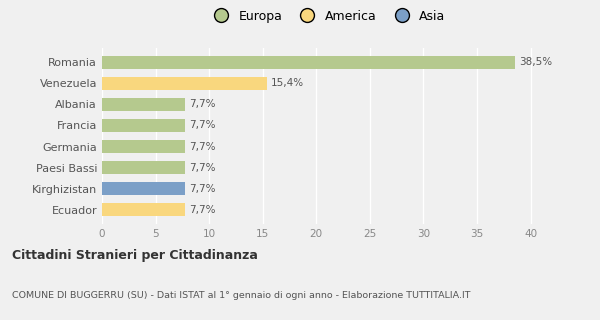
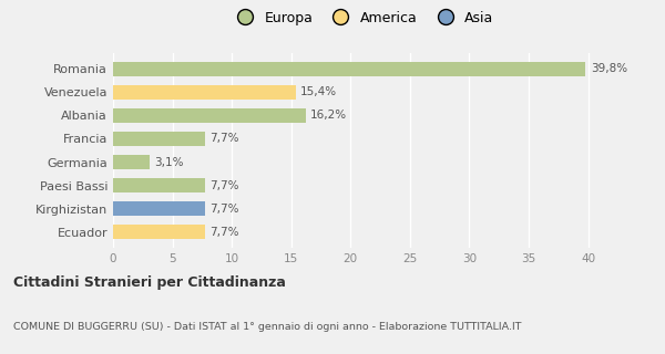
Romania: 38,5% -> 39,8%
Albania: 7,7% -> 16,2%
Germania: 7,7% -> 3,1%
